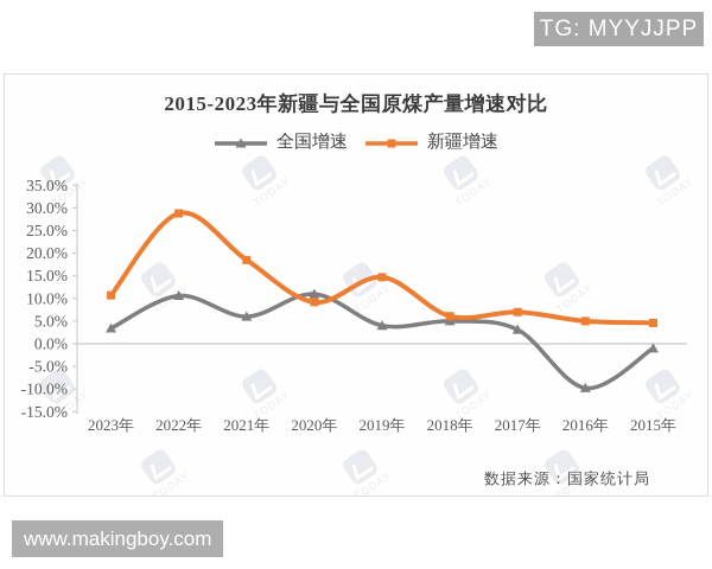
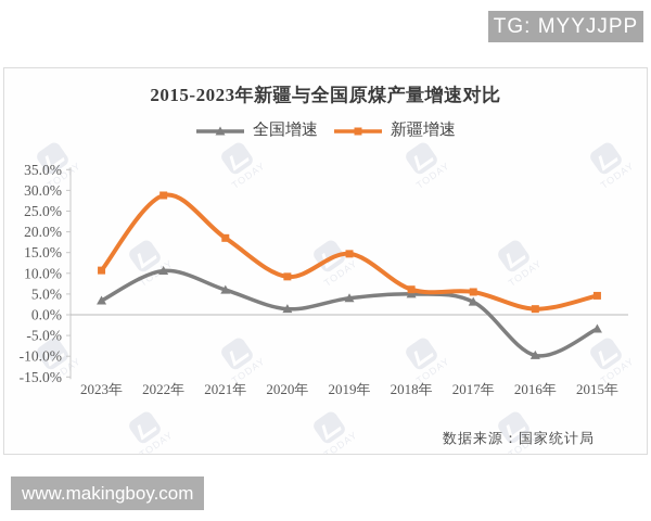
全国增速/2020年: 11% -> 1%
新疆增速/2017年: 7% -> 6%
新疆增速/2016年: 5% -> 1%
全国增速/2015年: -1% -> -3%
